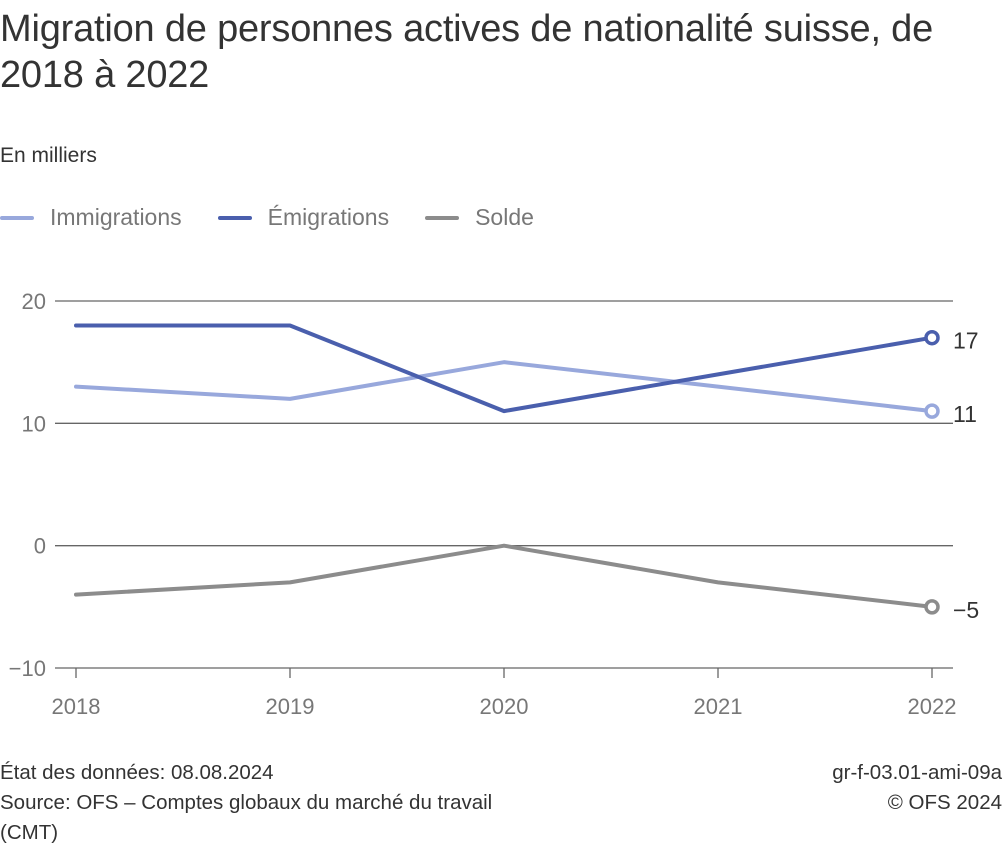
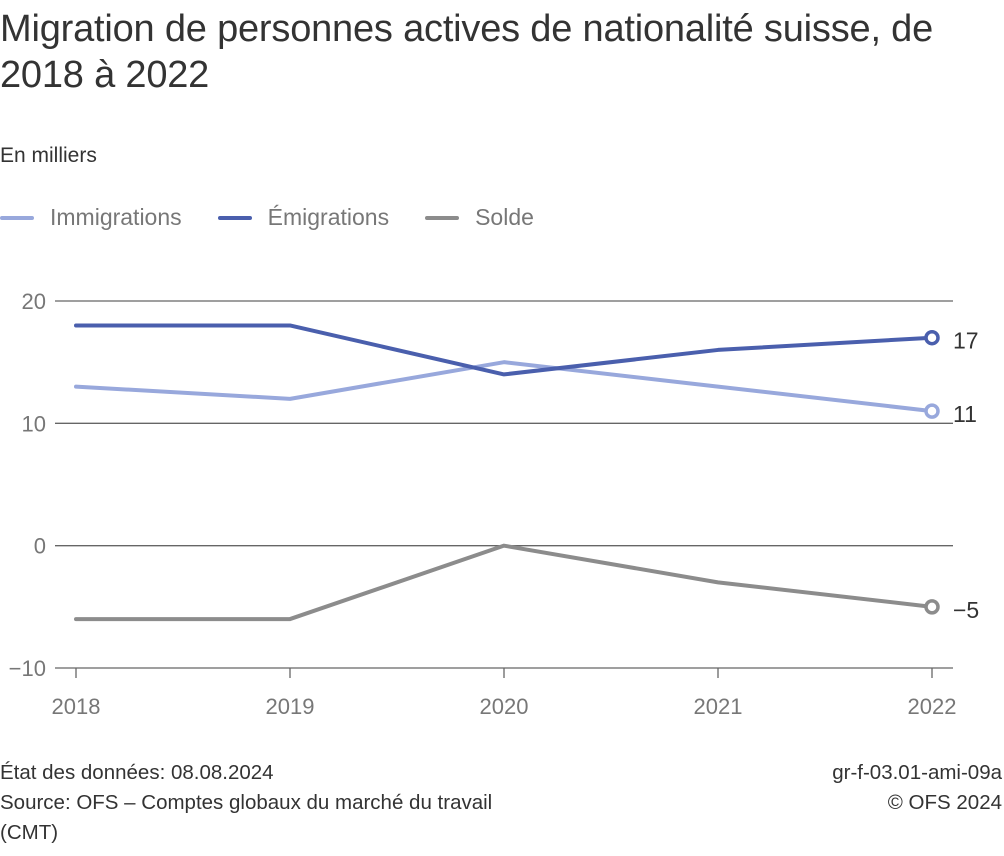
Solde/2018: -4 -> -6
Solde/2019: -3 -> -6
Émigrations/2020: 11 -> 14
Émigrations/2021: 14 -> 16
